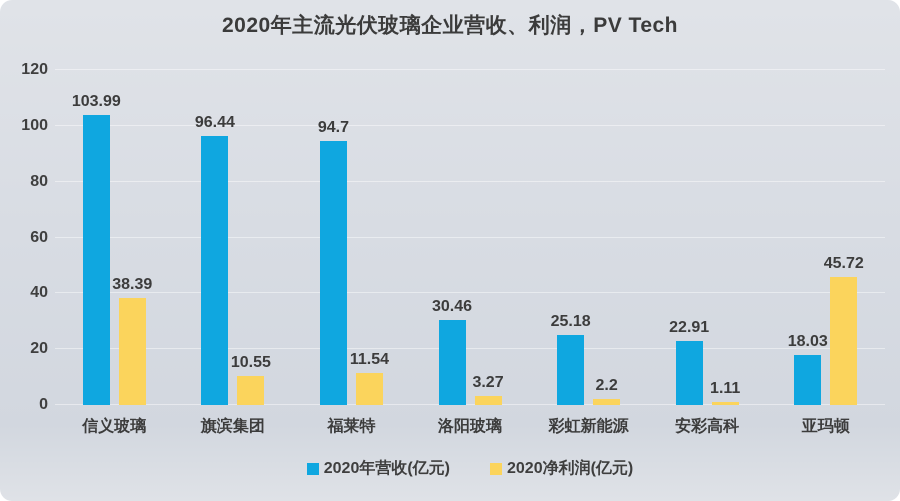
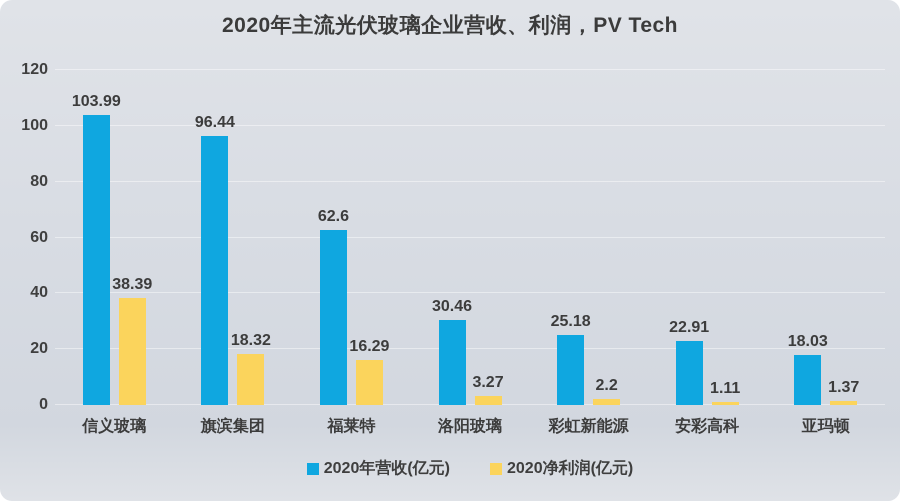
2020净利润(亿元)/旗滨集团: 10.55 -> 18.32
2020年营收(亿元)/福莱特: 94.7 -> 62.6
2020净利润(亿元)/福莱特: 11.54 -> 16.29
2020净利润(亿元)/亚玛顿: 45.72 -> 1.37
